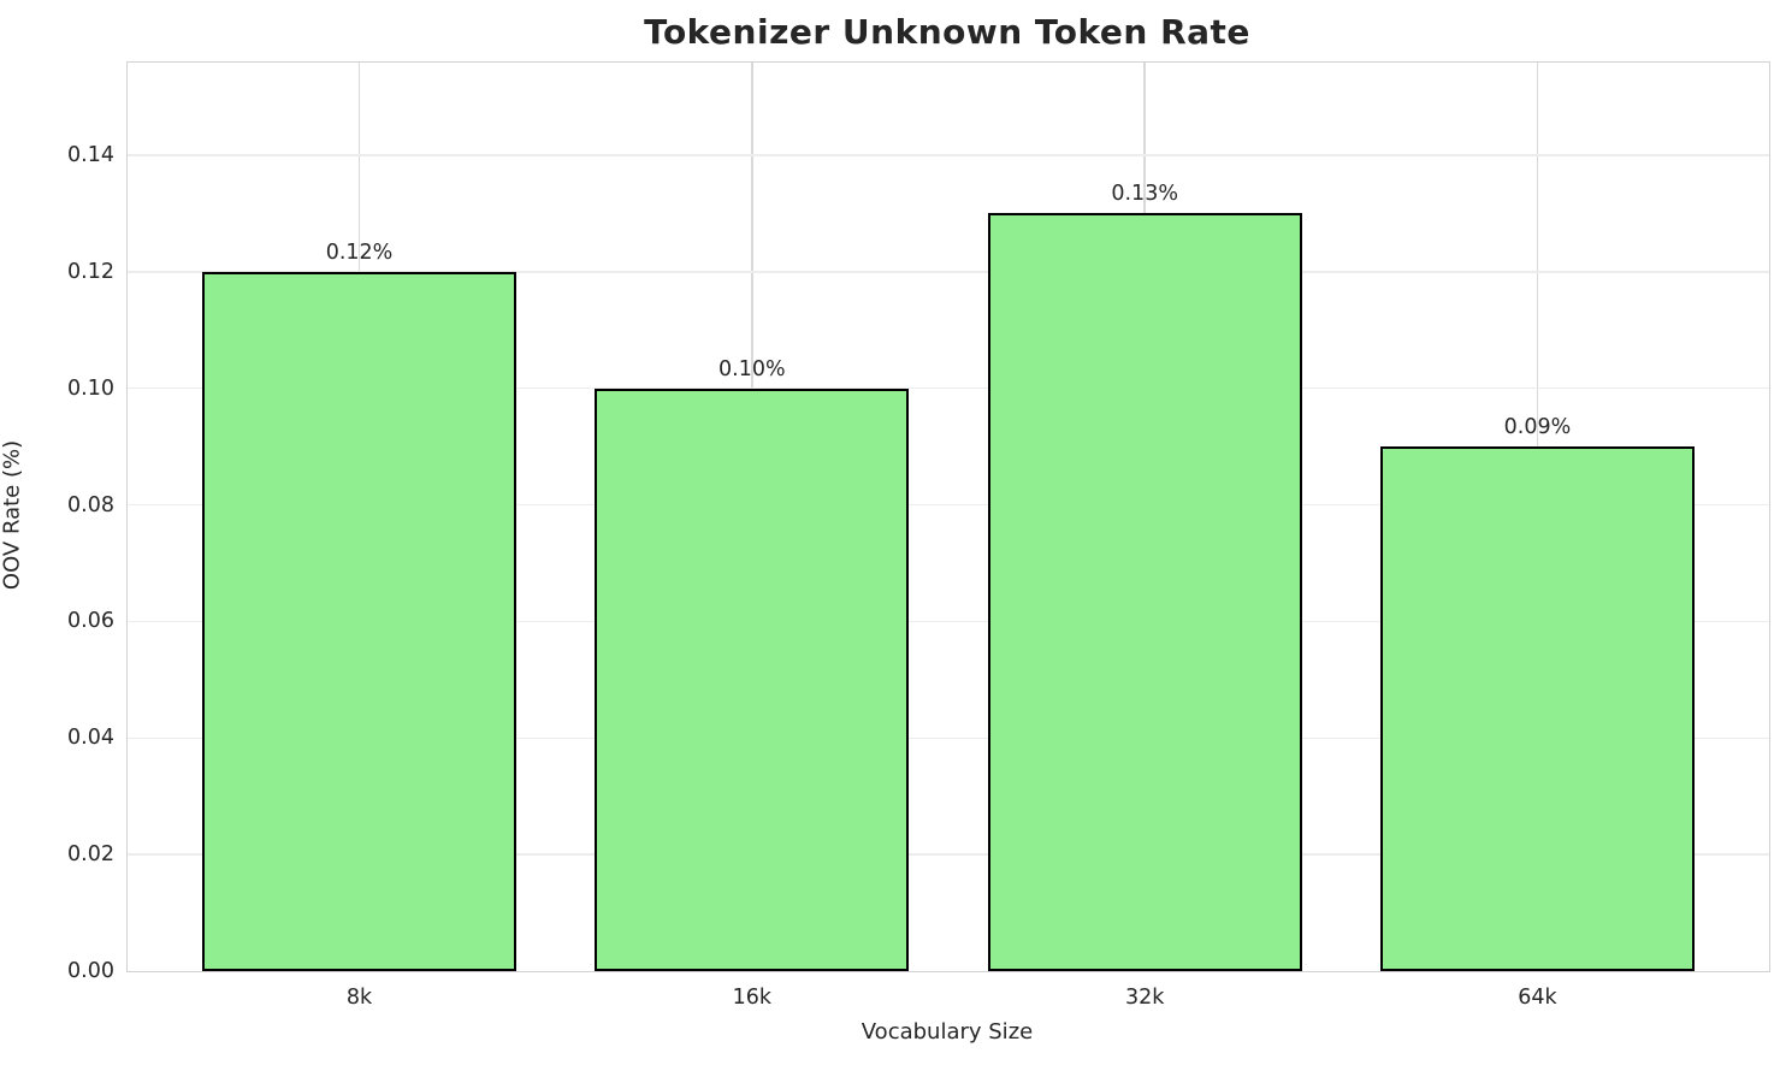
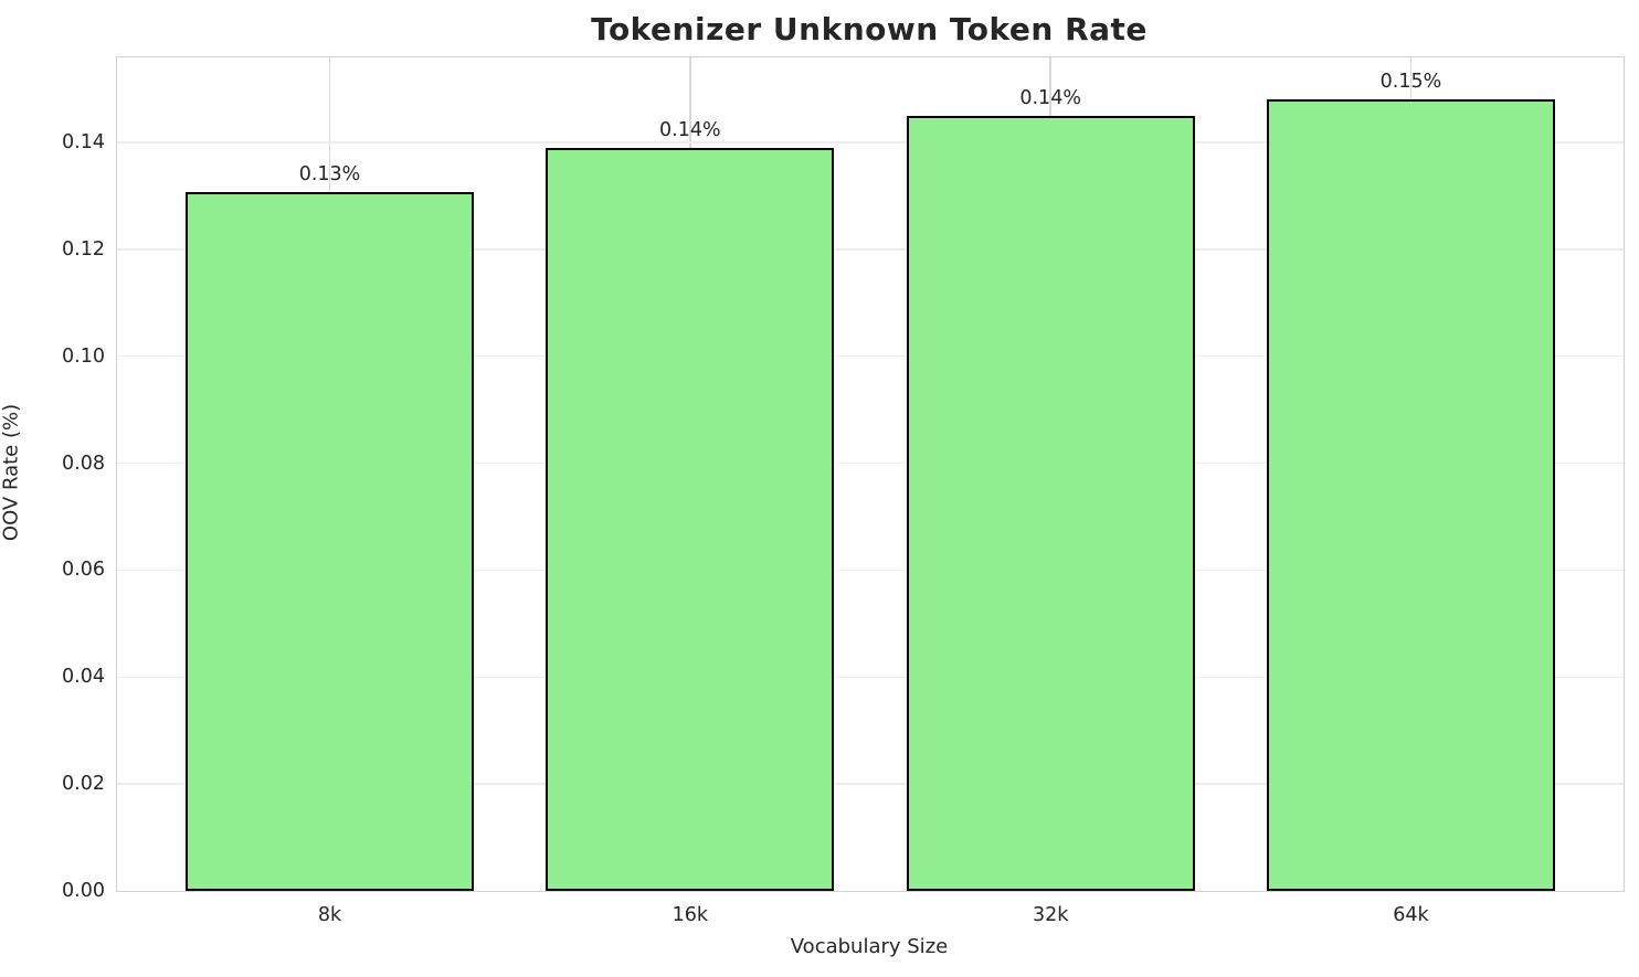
8k: 0.12% -> 0.13%
16k: 0.10% -> 0.14%
32k: 0.13% -> 0.14%
64k: 0.09% -> 0.15%
